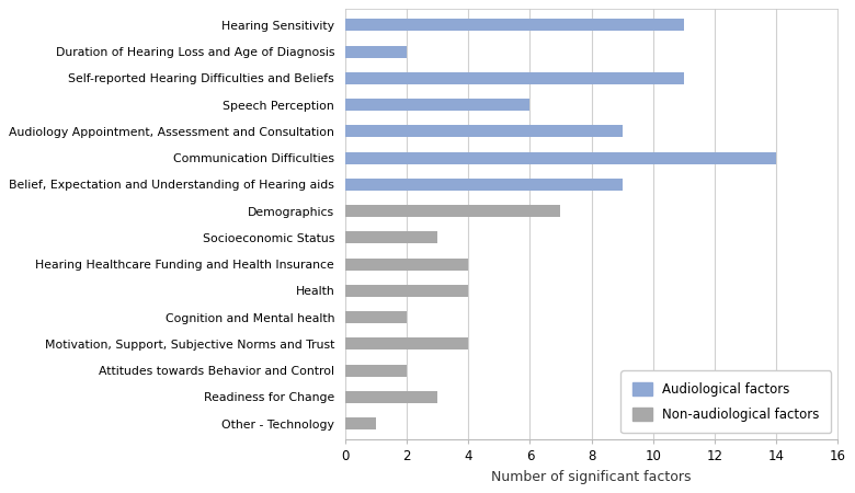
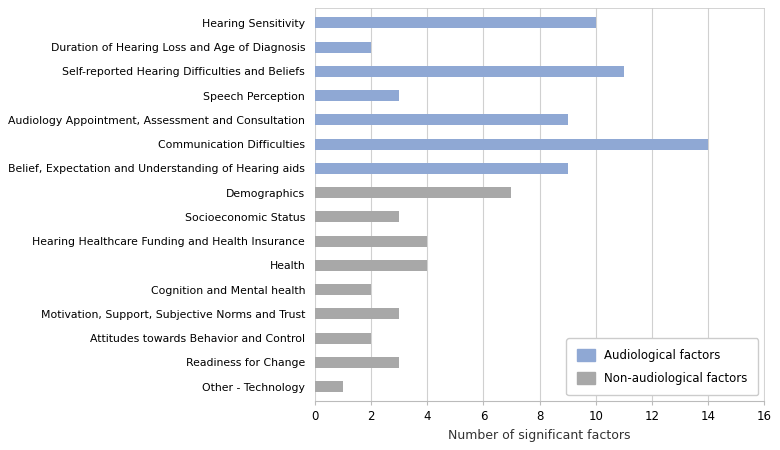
Hearing Sensitivity: 11 -> 10
Speech Perception: 6 -> 3
Motivation, Support, Subjective Norms and Trust: 4 -> 3
